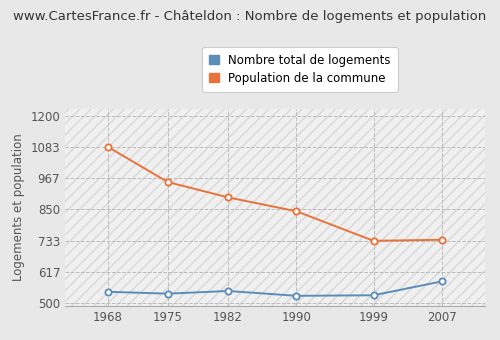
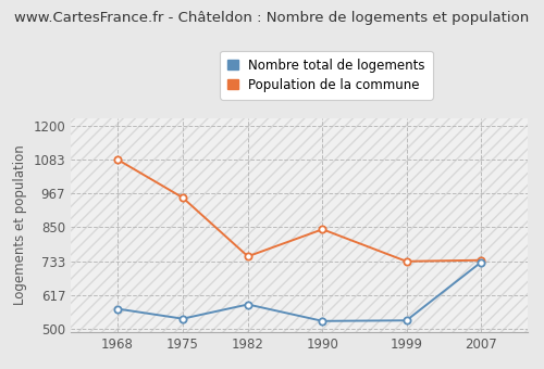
Nombre total de logements/1968: 543 -> 570
Nombre total de logements/1982: 546 -> 585
Population de la commune/1982: 895 -> 750
Nombre total de logements/2007: 582 -> 730
